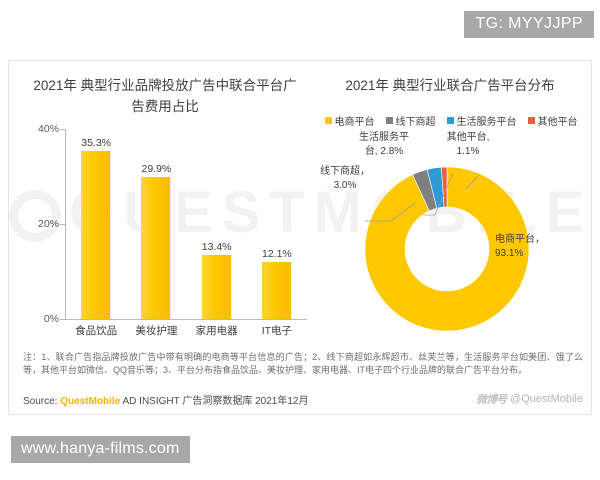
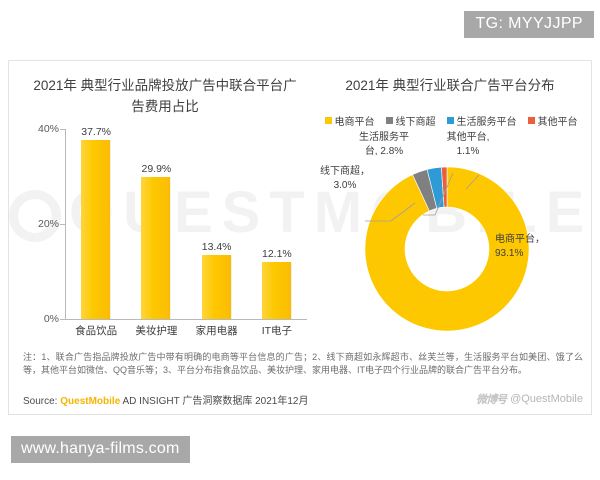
2021年 典型行业品牌投放广告中联合平台广告费用占比/食品饮品: 35.3% -> 37.7%
